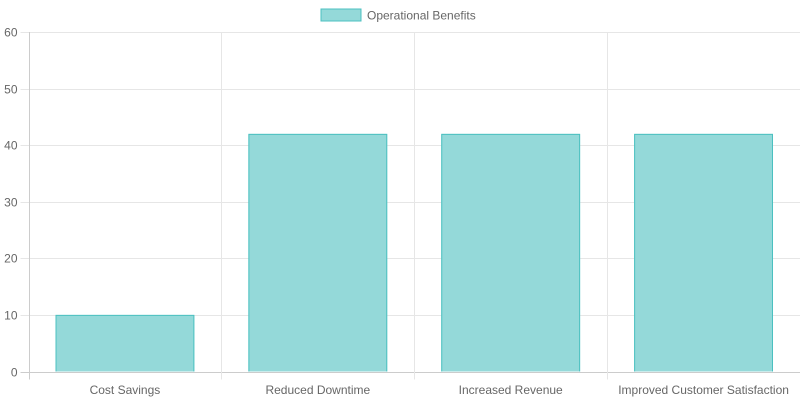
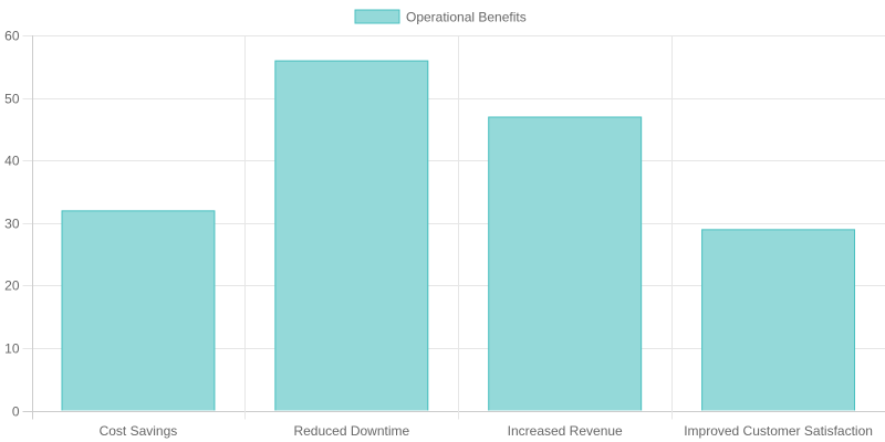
Cost Savings: 10 -> 32
Reduced Downtime: 42 -> 56
Increased Revenue: 42 -> 47
Improved Customer Satisfaction: 42 -> 29
